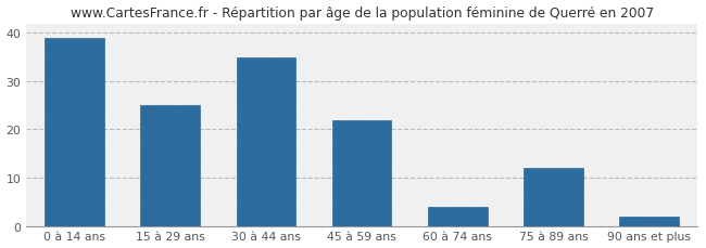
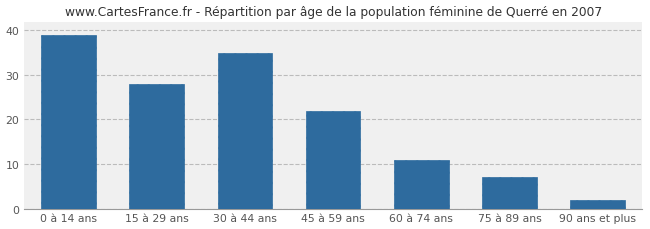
15 à 29 ans: 25 -> 28
60 à 74 ans: 4 -> 11
75 à 89 ans: 12 -> 7
